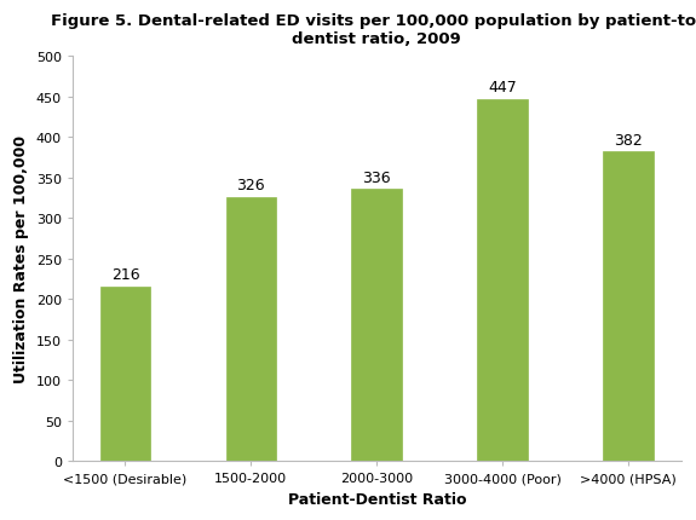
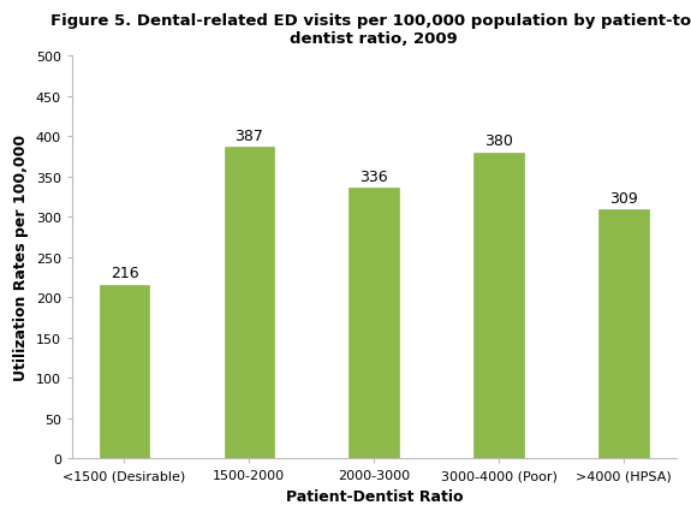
1500-2000: 326 -> 387
3000-4000 (Poor): 447 -> 380
>4000 (HPSA): 382 -> 309
